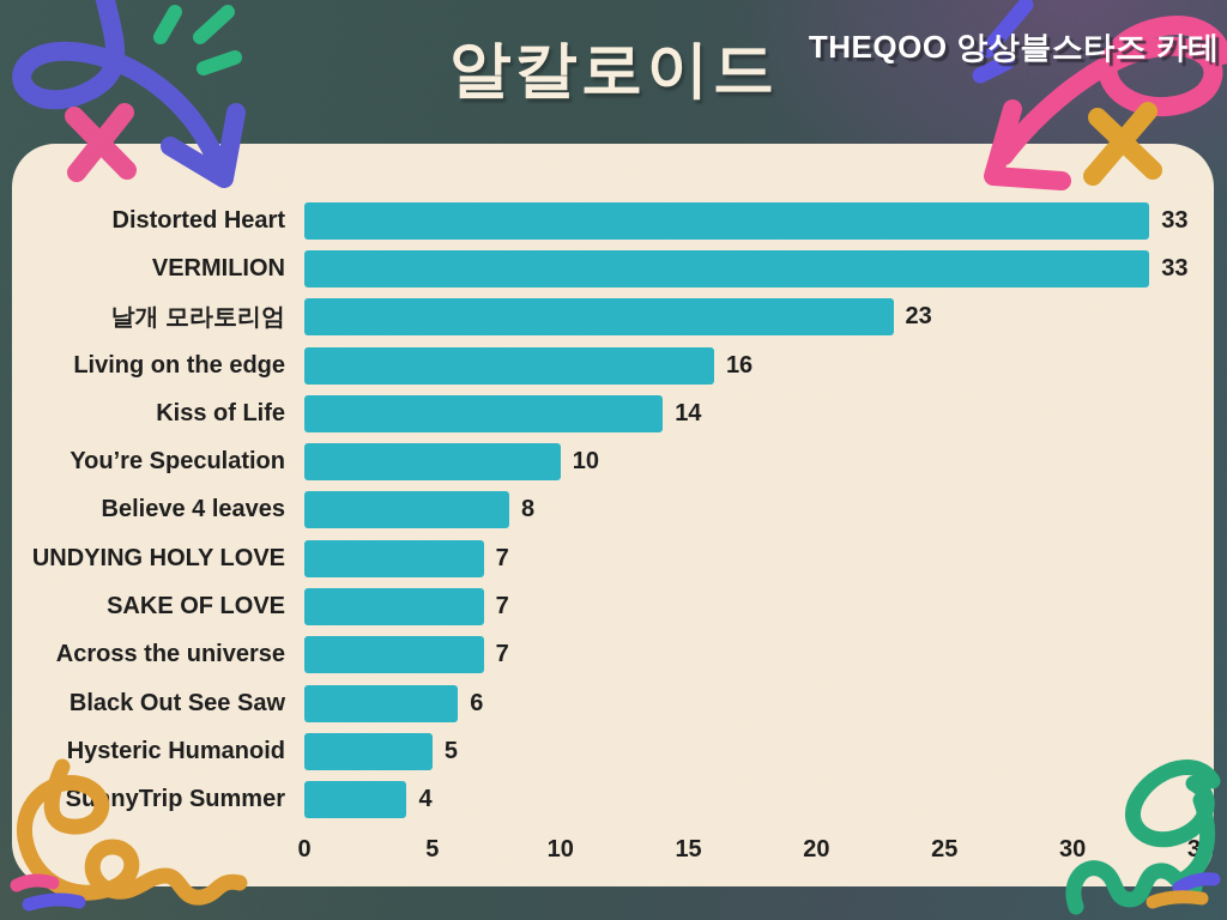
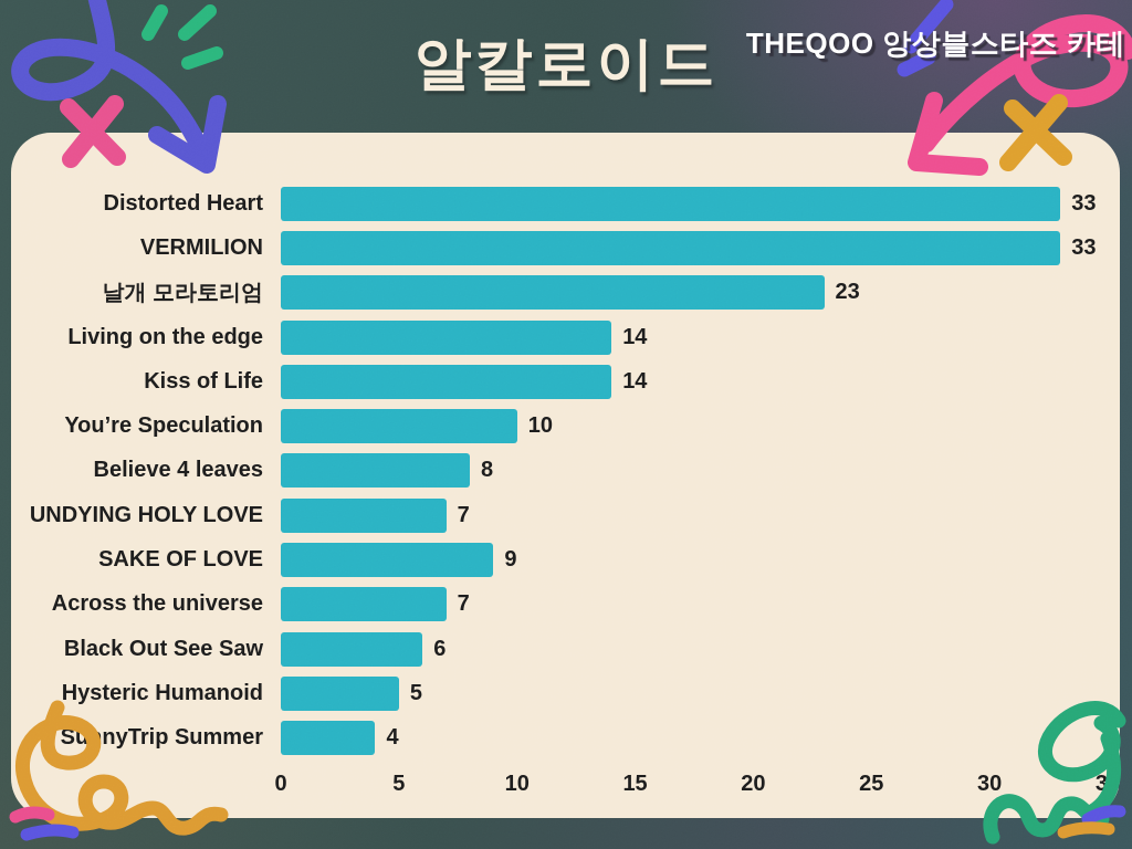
Living on the edge: 16 -> 14
SAKE OF LOVE: 7 -> 9
